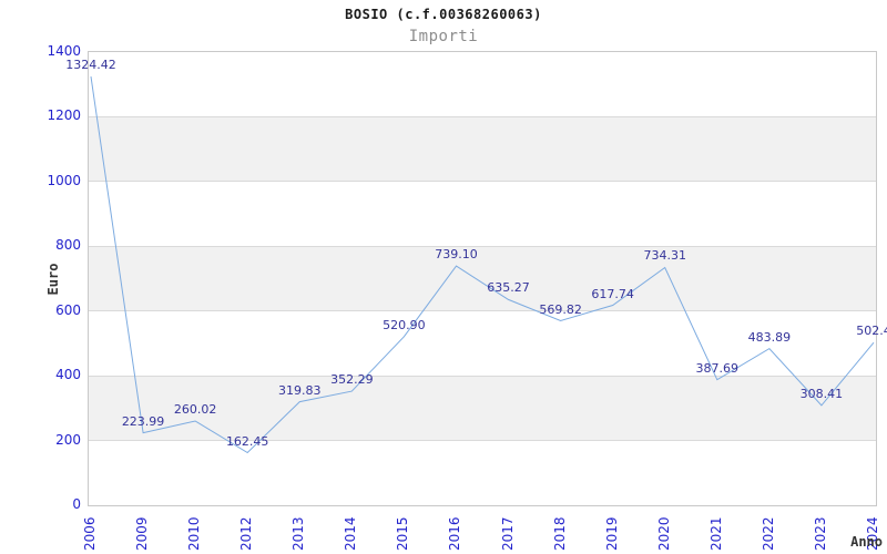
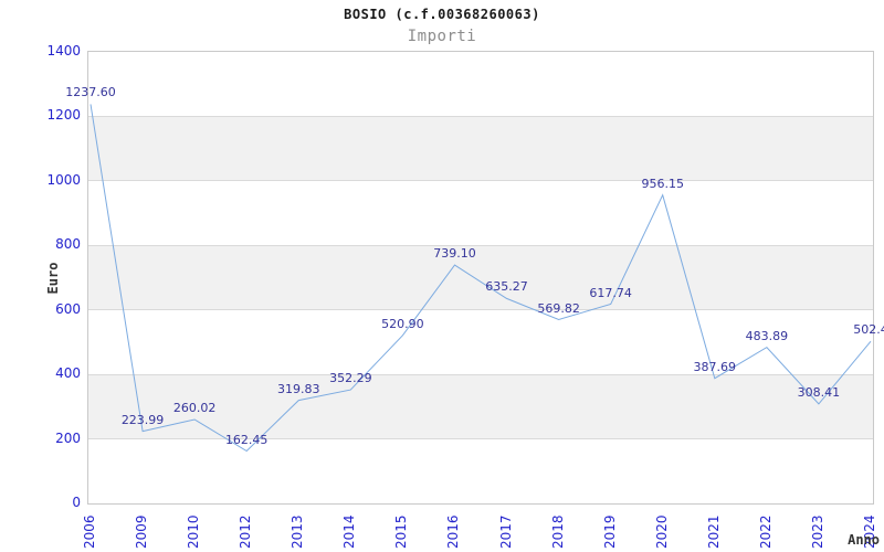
2006: 1324.42 -> 1237.60
2020: 734.31 -> 956.15
